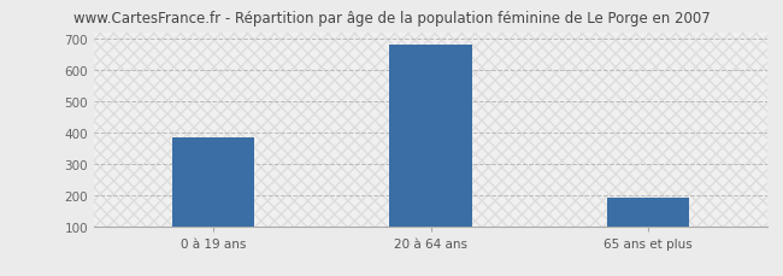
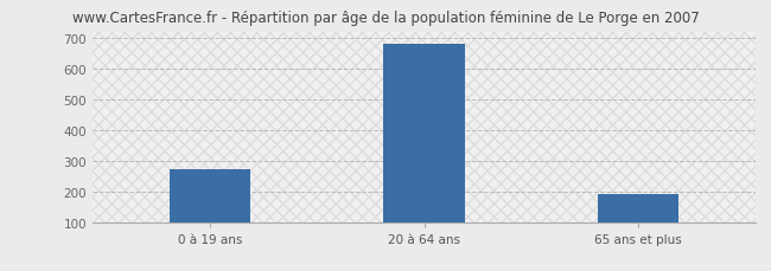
0 à 19 ans: 385 -> 273
